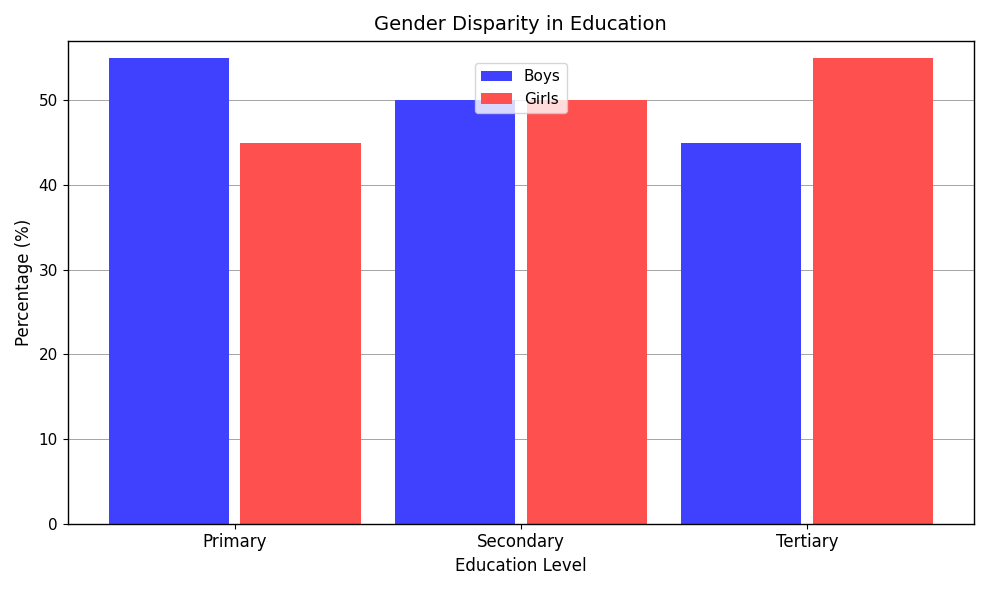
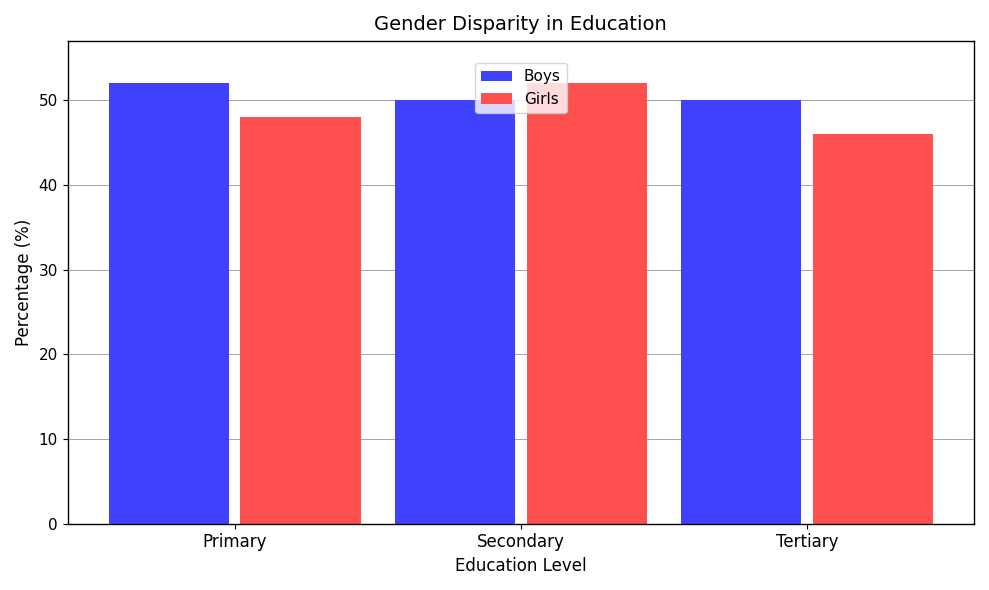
Boys/Primary: 55 -> 52
Girls/Primary: 45 -> 48
Girls/Secondary: 50 -> 52
Boys/Tertiary: 45 -> 50
Girls/Tertiary: 55 -> 46
